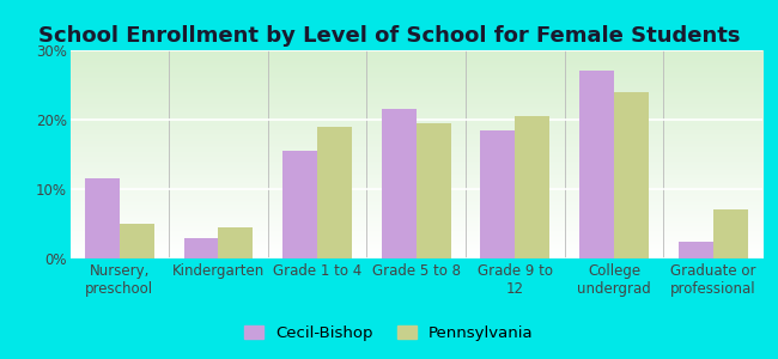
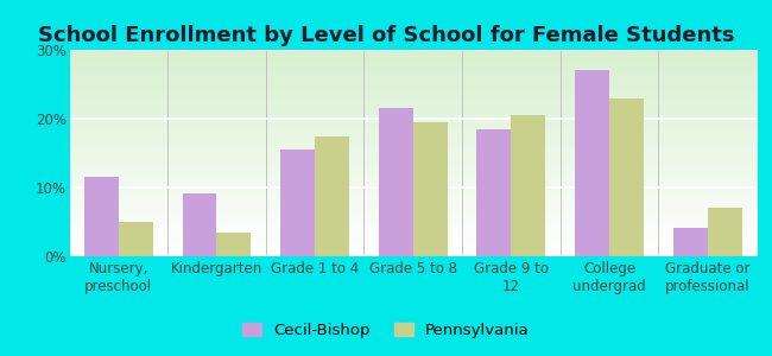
Cecil-Bishop/Kindergarten: 3.0% -> 9.2%
Pennsylvania/Kindergarten: 4.5% -> 3.4%
Pennsylvania/Grade 1 to 4: 19.0% -> 17.4%
Pennsylvania/College undergrad: 24.0% -> 23.0%
Cecil-Bishop/Graduate or professional: 2.5% -> 4.2%
